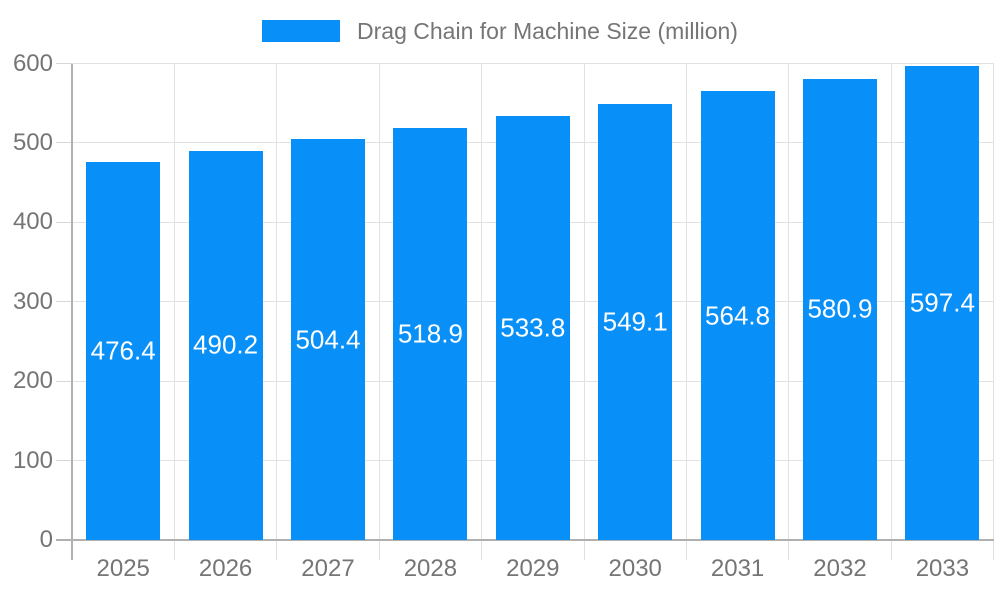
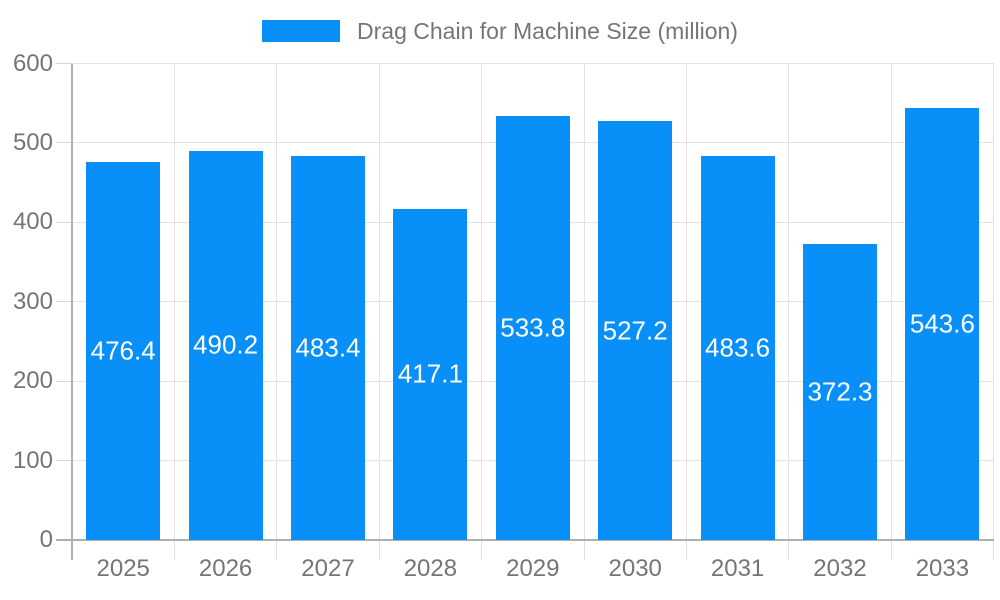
2027: 504.4 -> 483.4
2028: 518.9 -> 417.1
2030: 549.1 -> 527.2
2031: 564.8 -> 483.6
2032: 580.9 -> 372.3
2033: 597.4 -> 543.6
